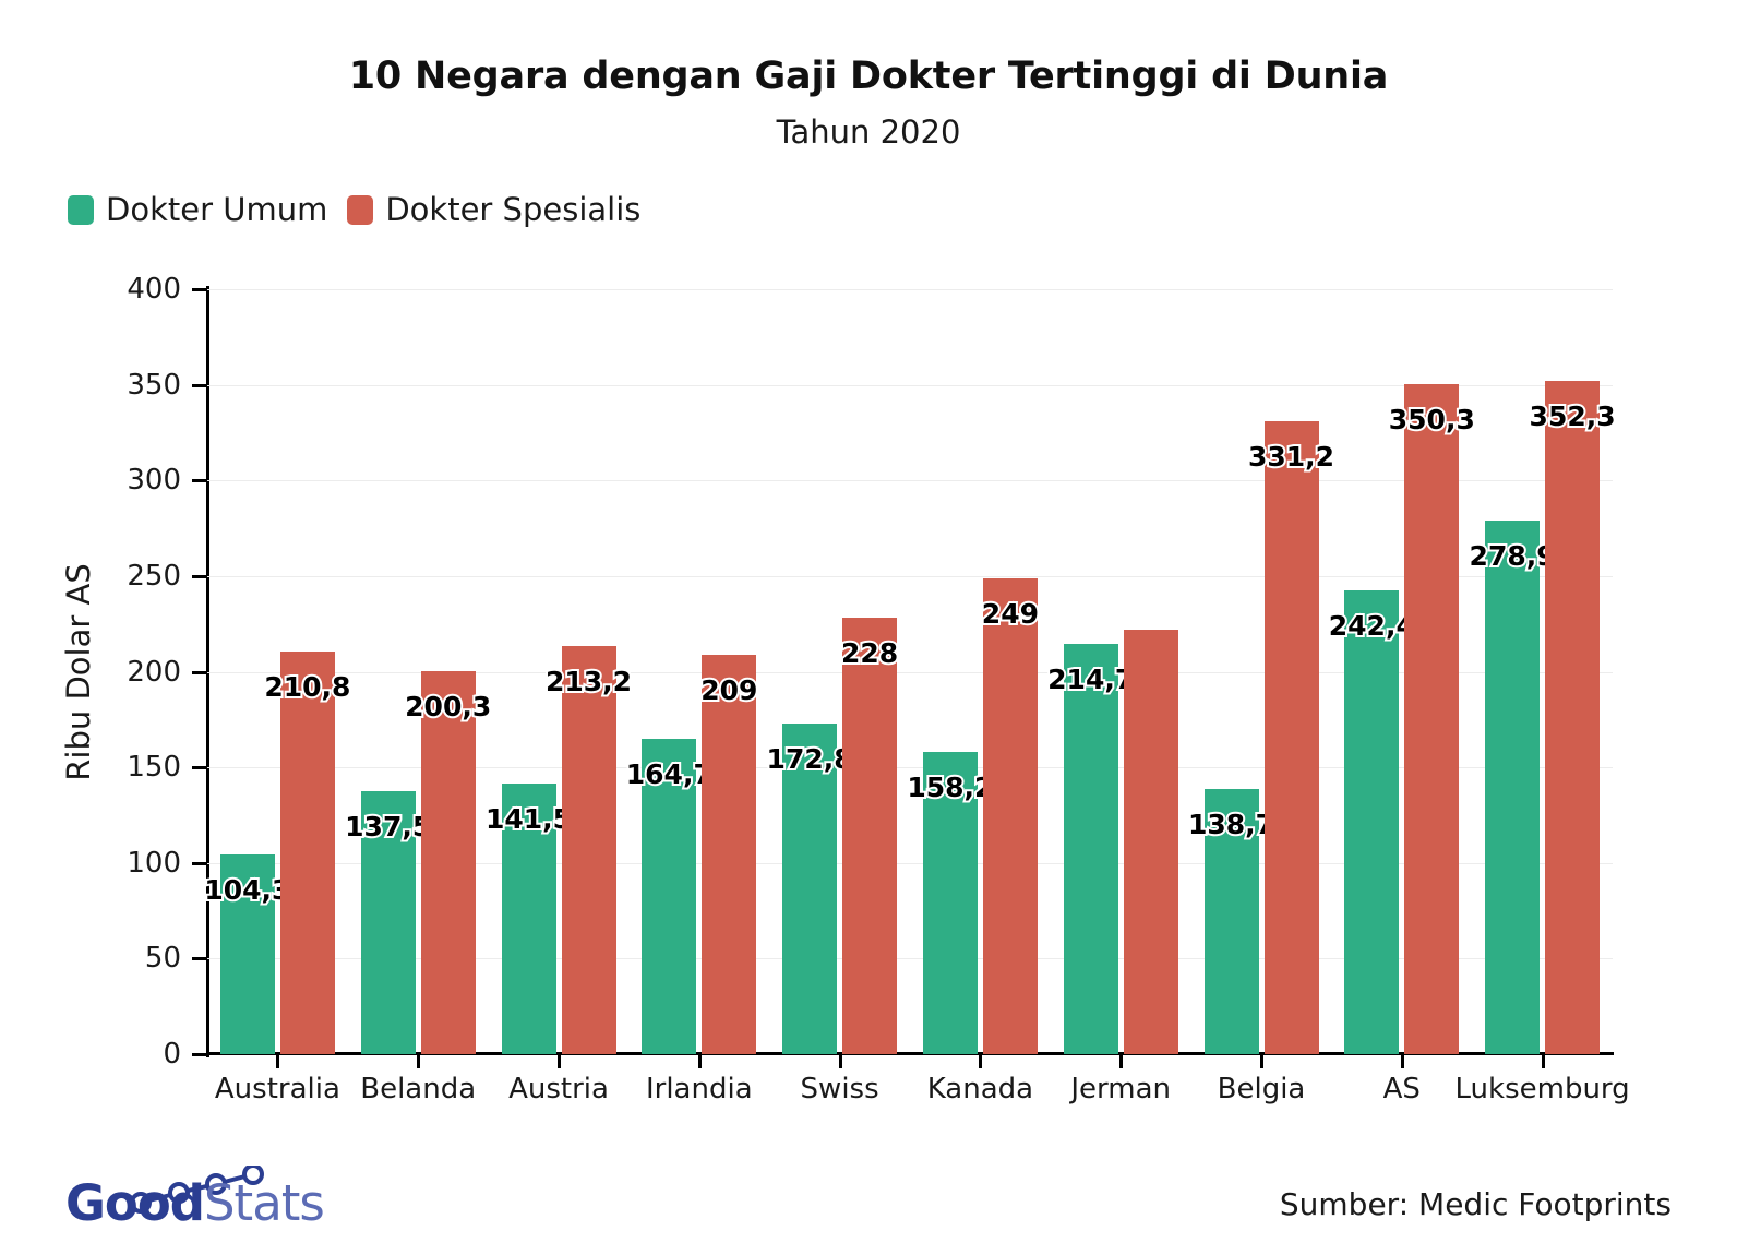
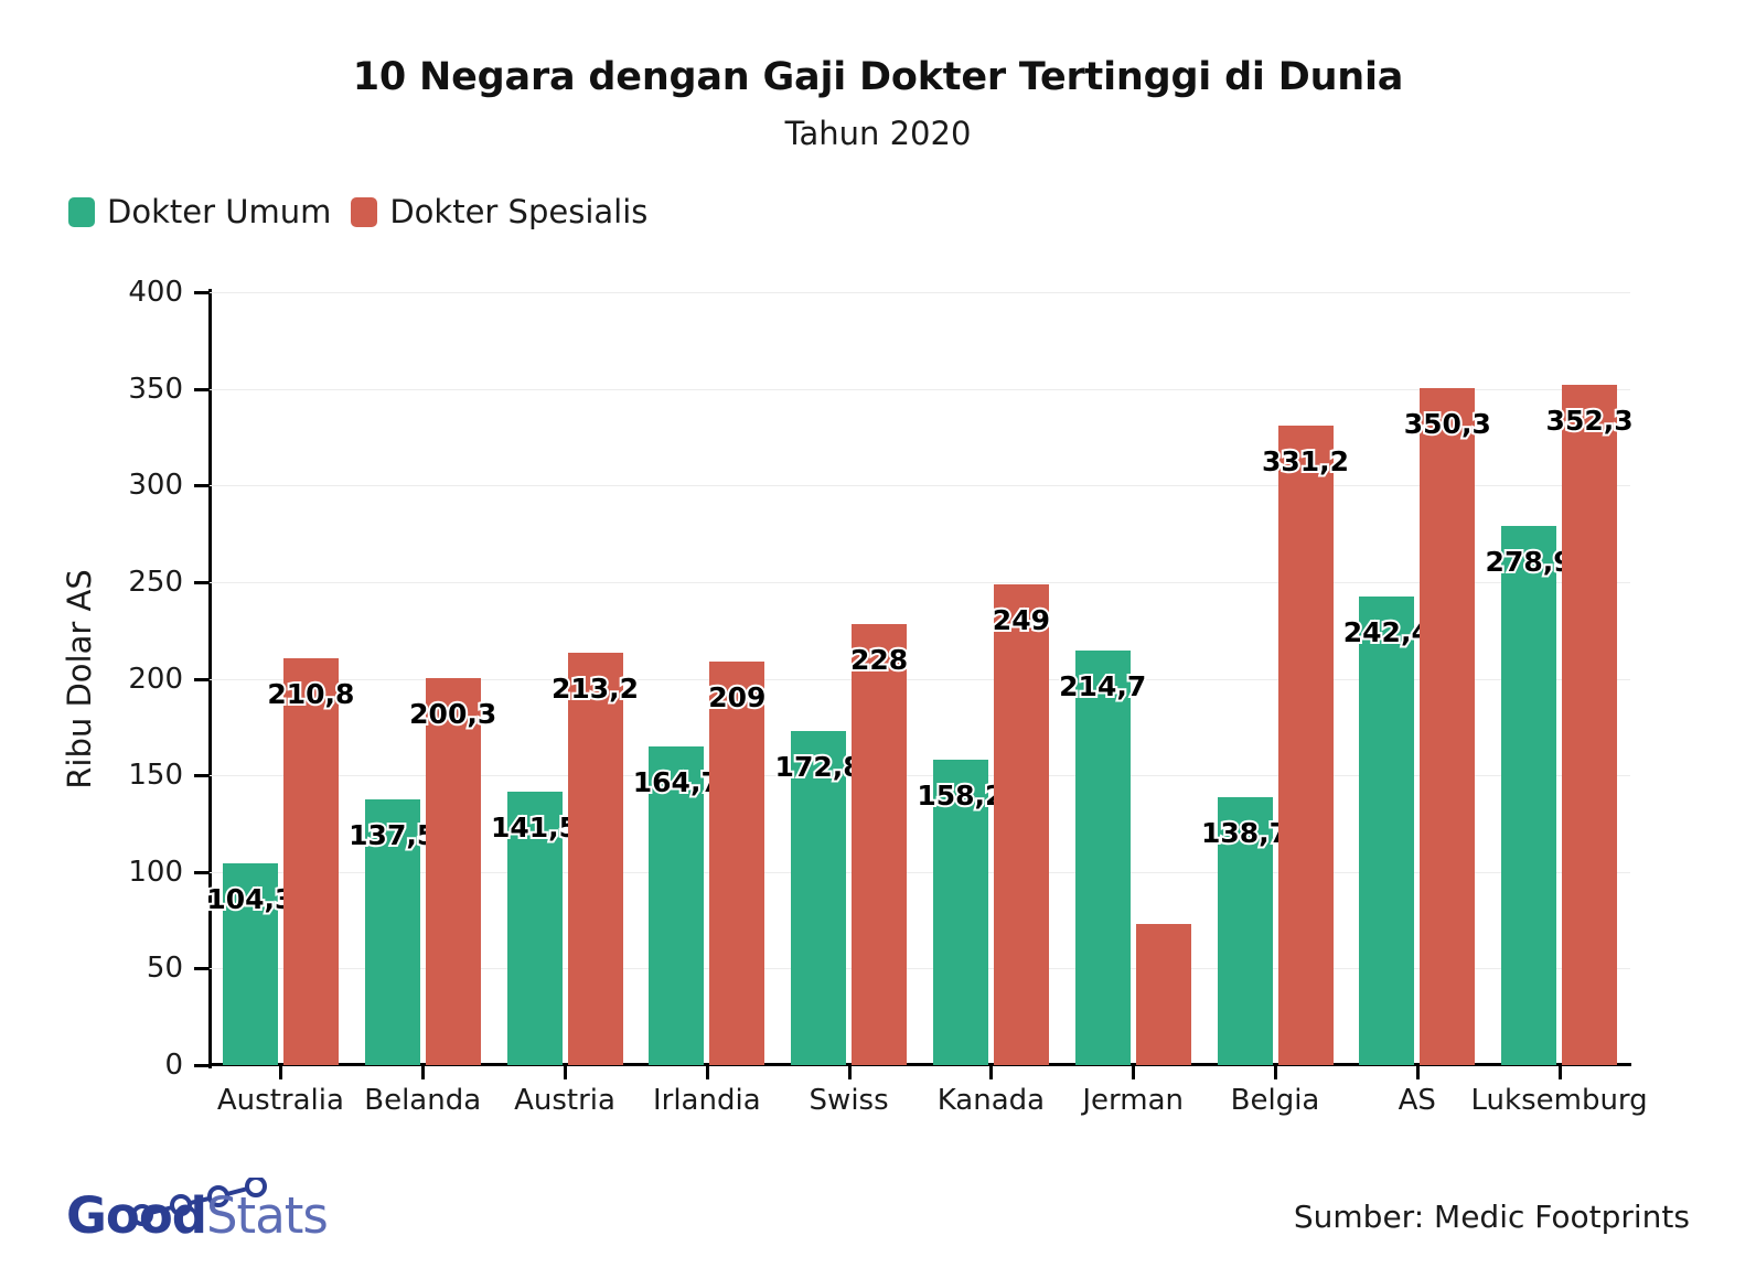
Dokter Spesialis/Jerman: 222 -> 73
